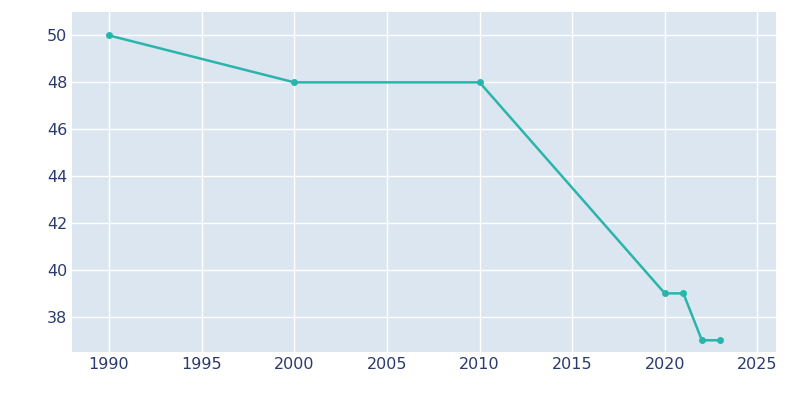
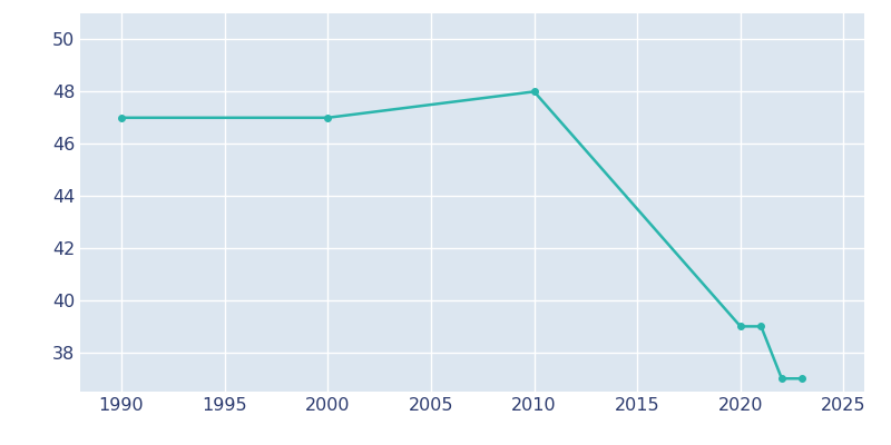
1990: 50 -> 47
2000: 48 -> 47
